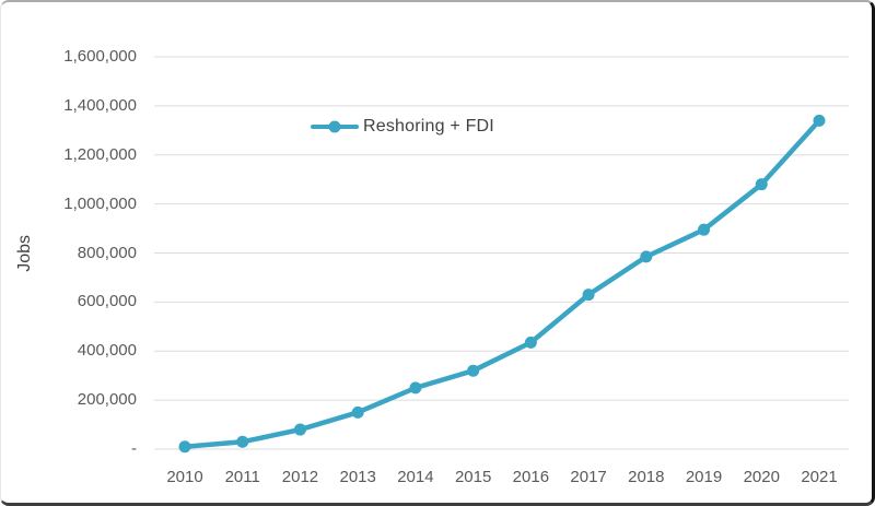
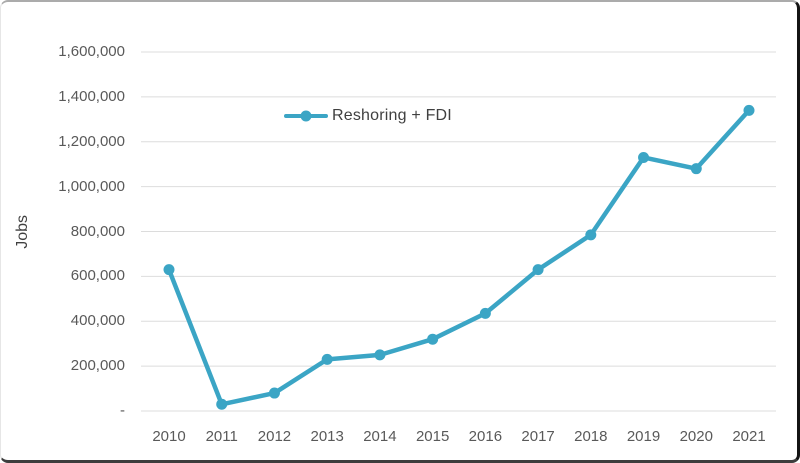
2010: 10000 -> 630000
2013: 150000 -> 230000
2019: 900000 -> 1130000
